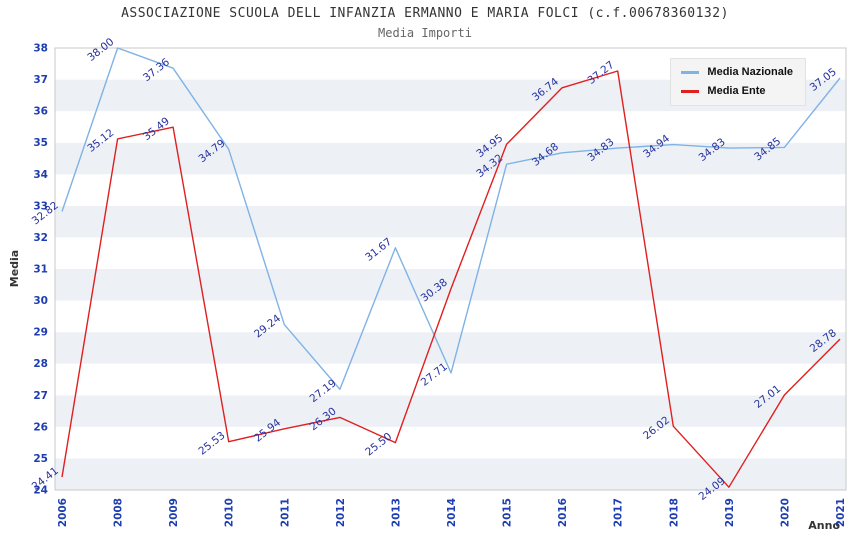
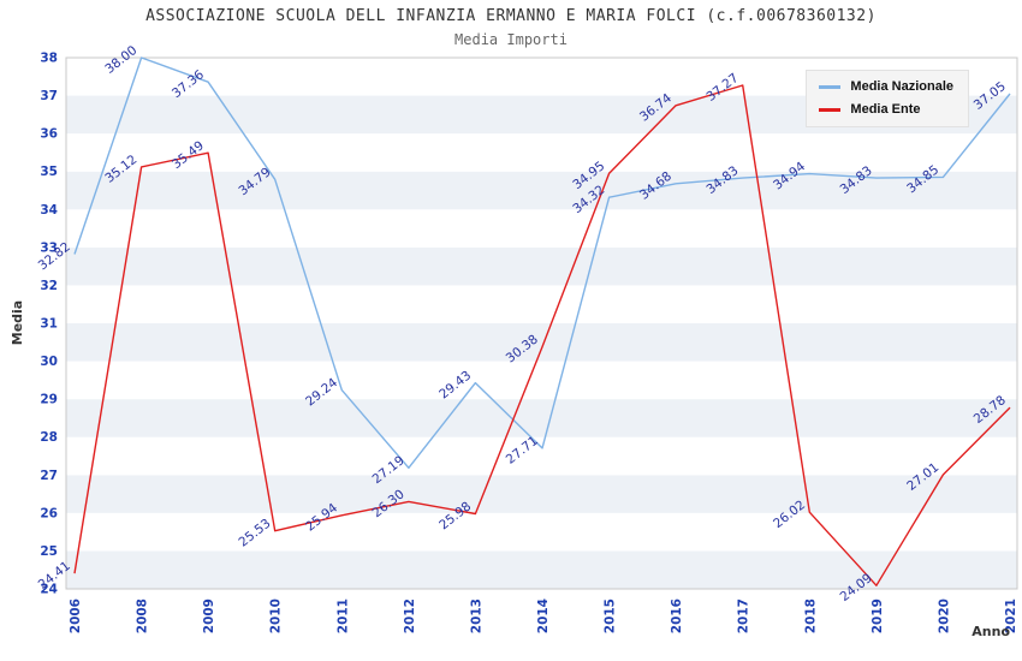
Media Nazionale/2013: 31.67 -> 29.43
Media Ente/2013: 25.50 -> 25.98
